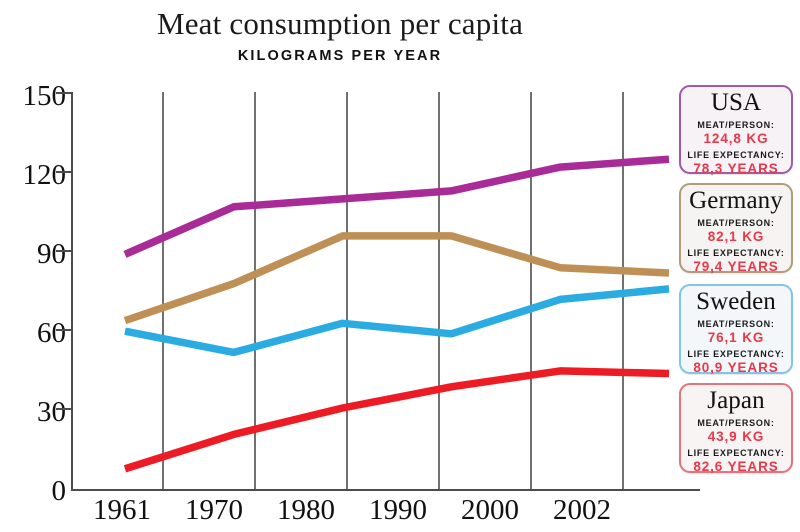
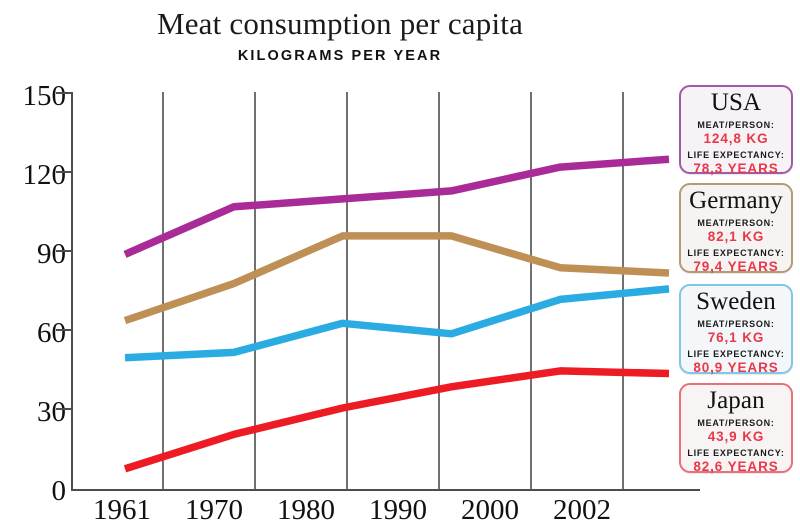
Sweden/1961: 60 -> 50
